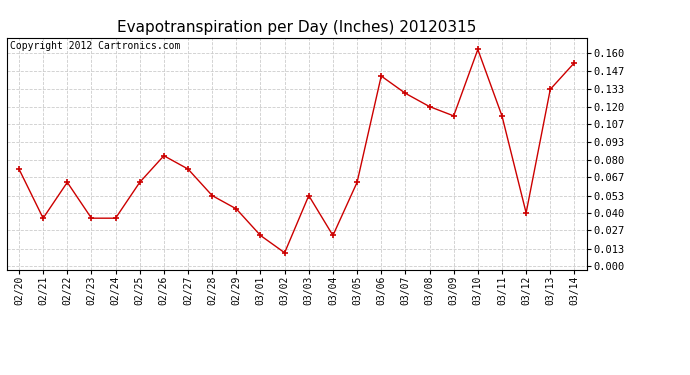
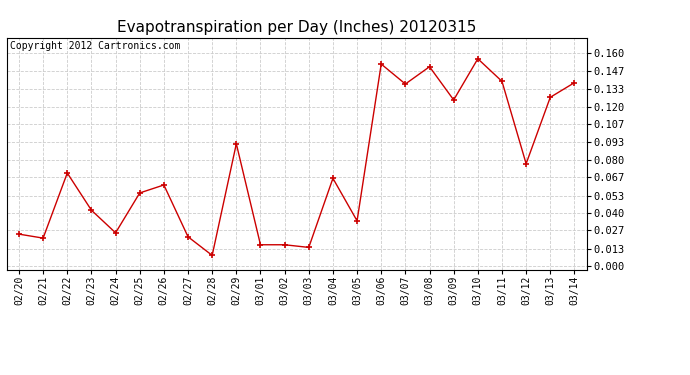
02/20: 0.073 -> 0.024
02/21: 0.036 -> 0.021
02/22: 0.063 -> 0.070
02/23: 0.036 -> 0.042
02/24: 0.036 -> 0.025
02/25: 0.063 -> 0.055
02/26: 0.083 -> 0.061
02/27: 0.073 -> 0.022
02/28: 0.053 -> 0.008
02/29: 0.043 -> 0.092
03/01: 0.023 -> 0.016
03/02: 0.010 -> 0.016
03/03: 0.053 -> 0.014
03/04: 0.023 -> 0.066
03/05: 0.063 -> 0.034
03/06: 0.143 -> 0.152
03/07: 0.130 -> 0.137
03/08: 0.120 -> 0.150
03/09: 0.113 -> 0.125
03/10: 0.163 -> 0.156
03/11: 0.113 -> 0.139
03/12: 0.040 -> 0.077
03/13: 0.133 -> 0.127
03/14: 0.153 -> 0.138
